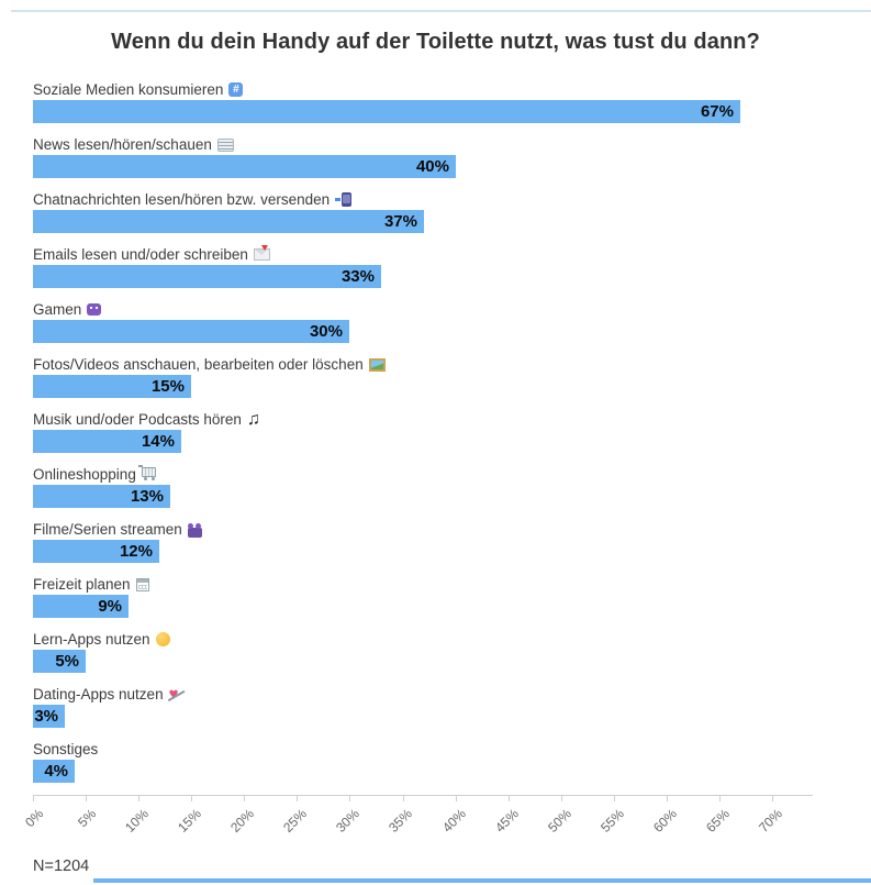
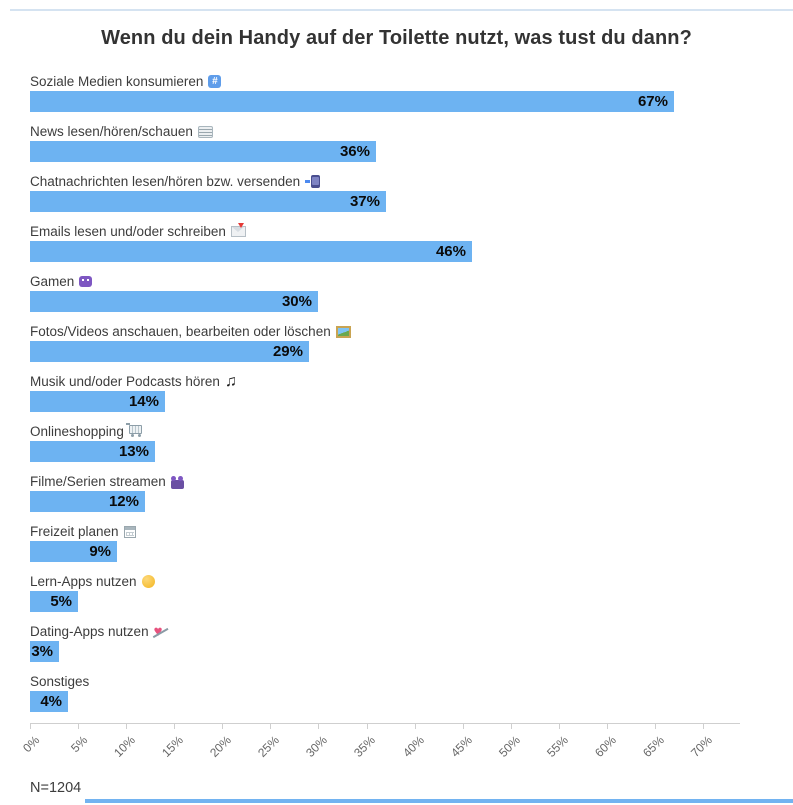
News lesen/hören/schauen: 40% -> 36%
Emails lesen und/oder schreiben: 33% -> 46%
Fotos/Videos anschauen, bearbeiten oder löschen: 15% -> 29%
